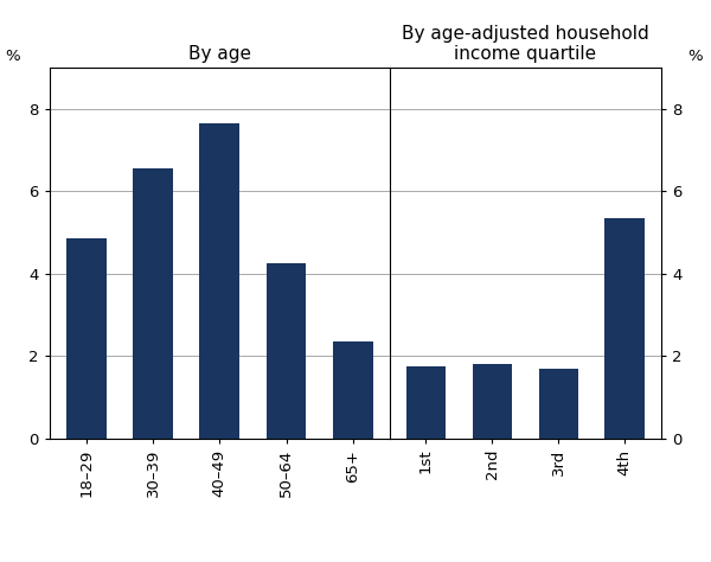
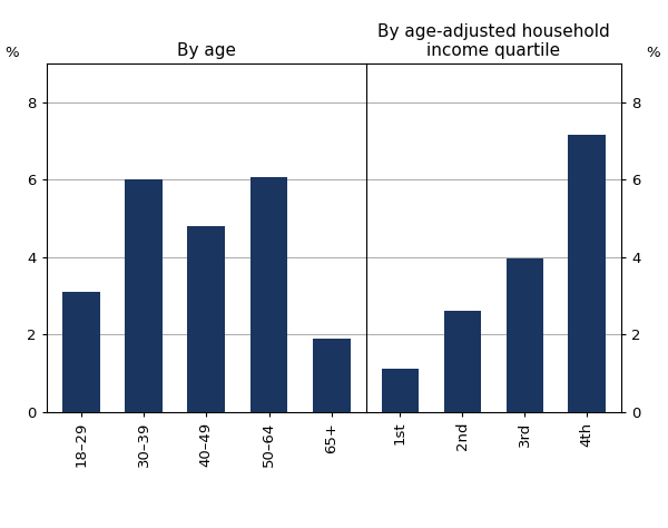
By age/18–29: 4.85 -> 3.10
By age/30–39: 6.55 -> 6.00
By age/40–49: 7.65 -> 4.80
By age/50–64: 4.25 -> 6.05
By age/65+: 2.35 -> 1.90
By age-adjusted household income quartile/1st: 1.75 -> 1.10
By age-adjusted household income quartile/2nd: 1.80 -> 2.60
By age-adjusted household income quartile/3rd: 1.70 -> 3.95
By age-adjusted household income quartile/4th: 5.35 -> 7.15
